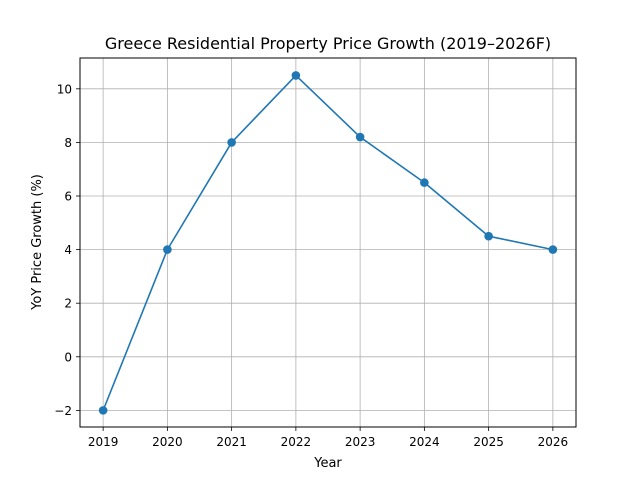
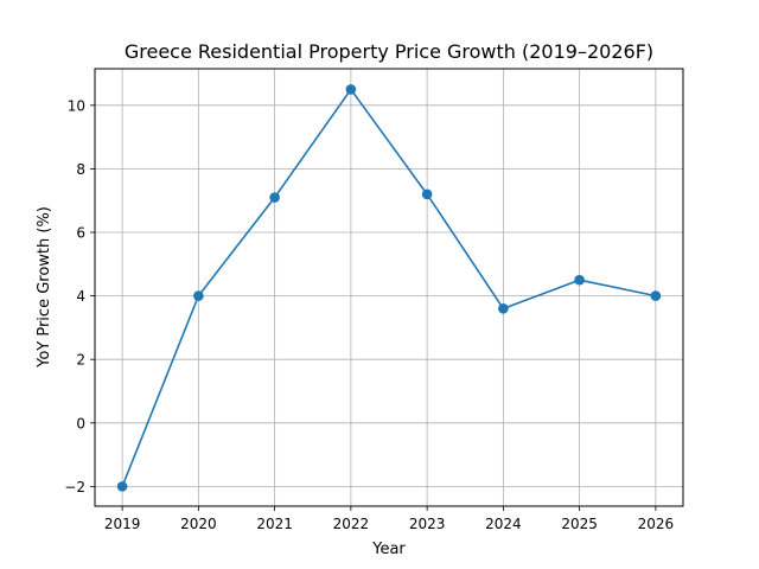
2021: 8.0 -> 7.1
2023: 8.2 -> 7.2
2024: 6.5 -> 3.6
